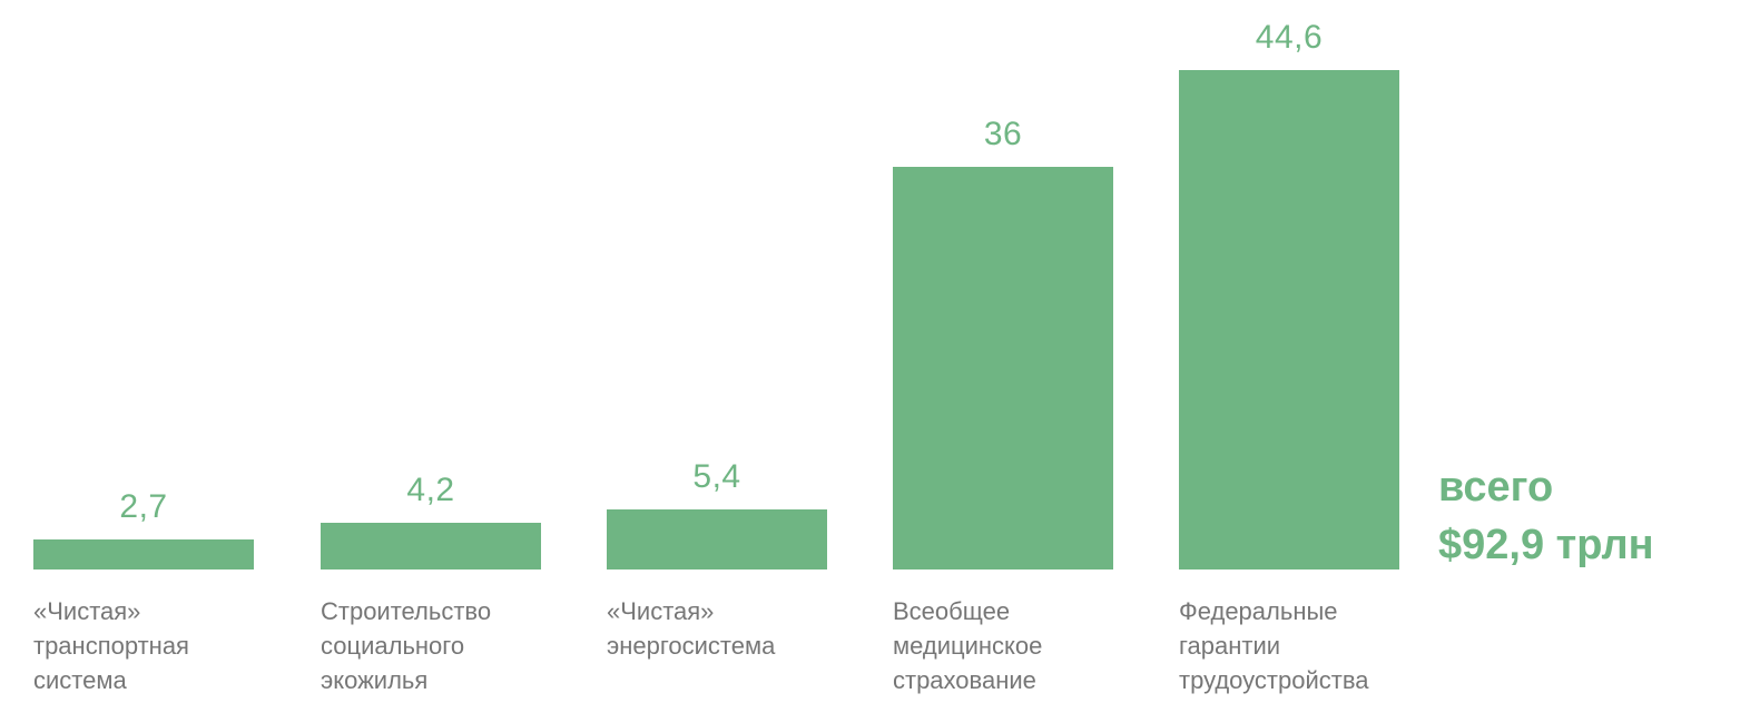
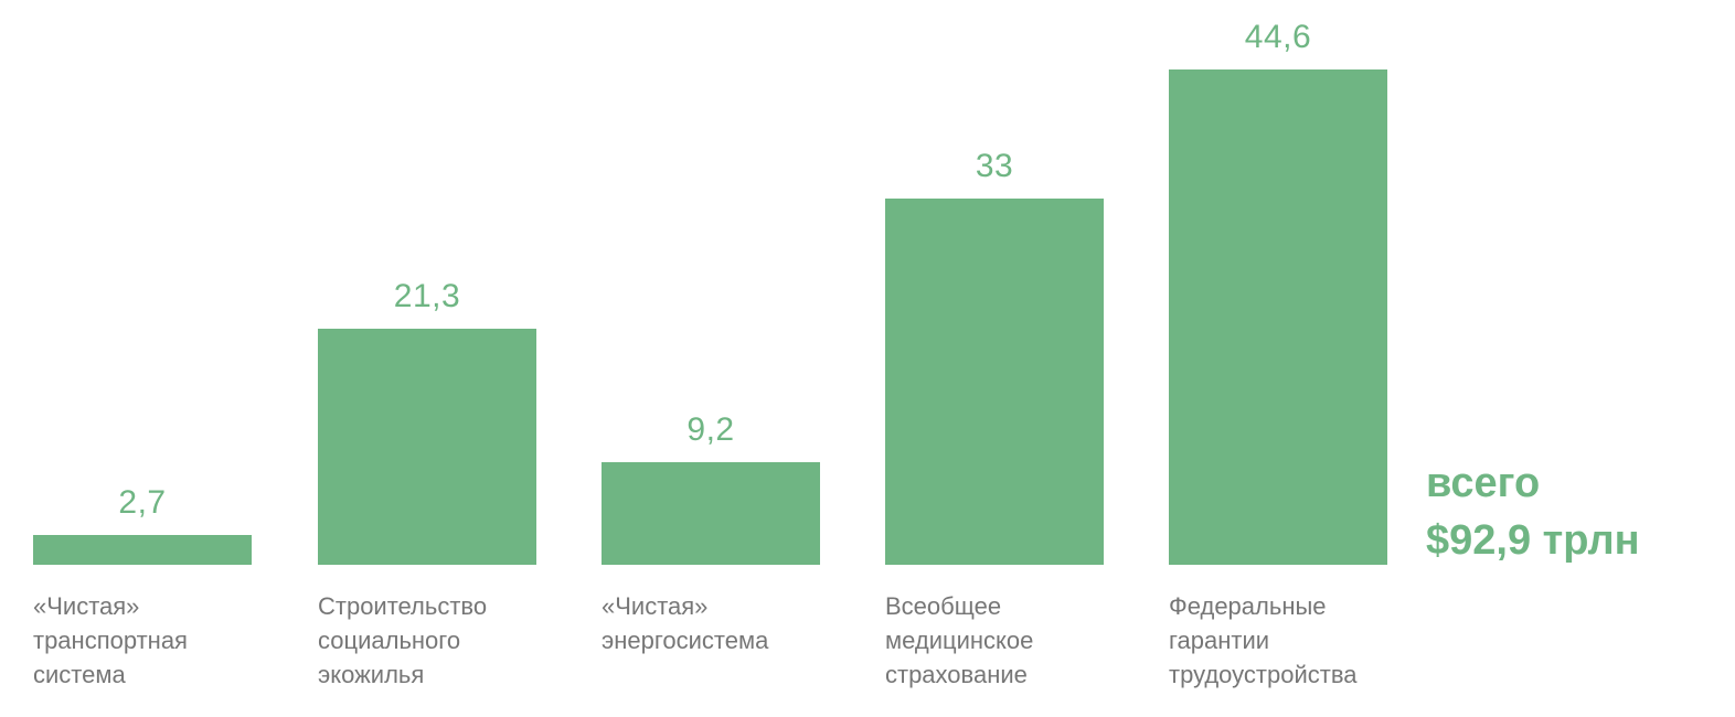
Строительство социального экожилья: 4,2 -> 21,3
«Чистая» энергосистема: 5,4 -> 9,2
Всеобщее медицинское страхование: 36 -> 33
